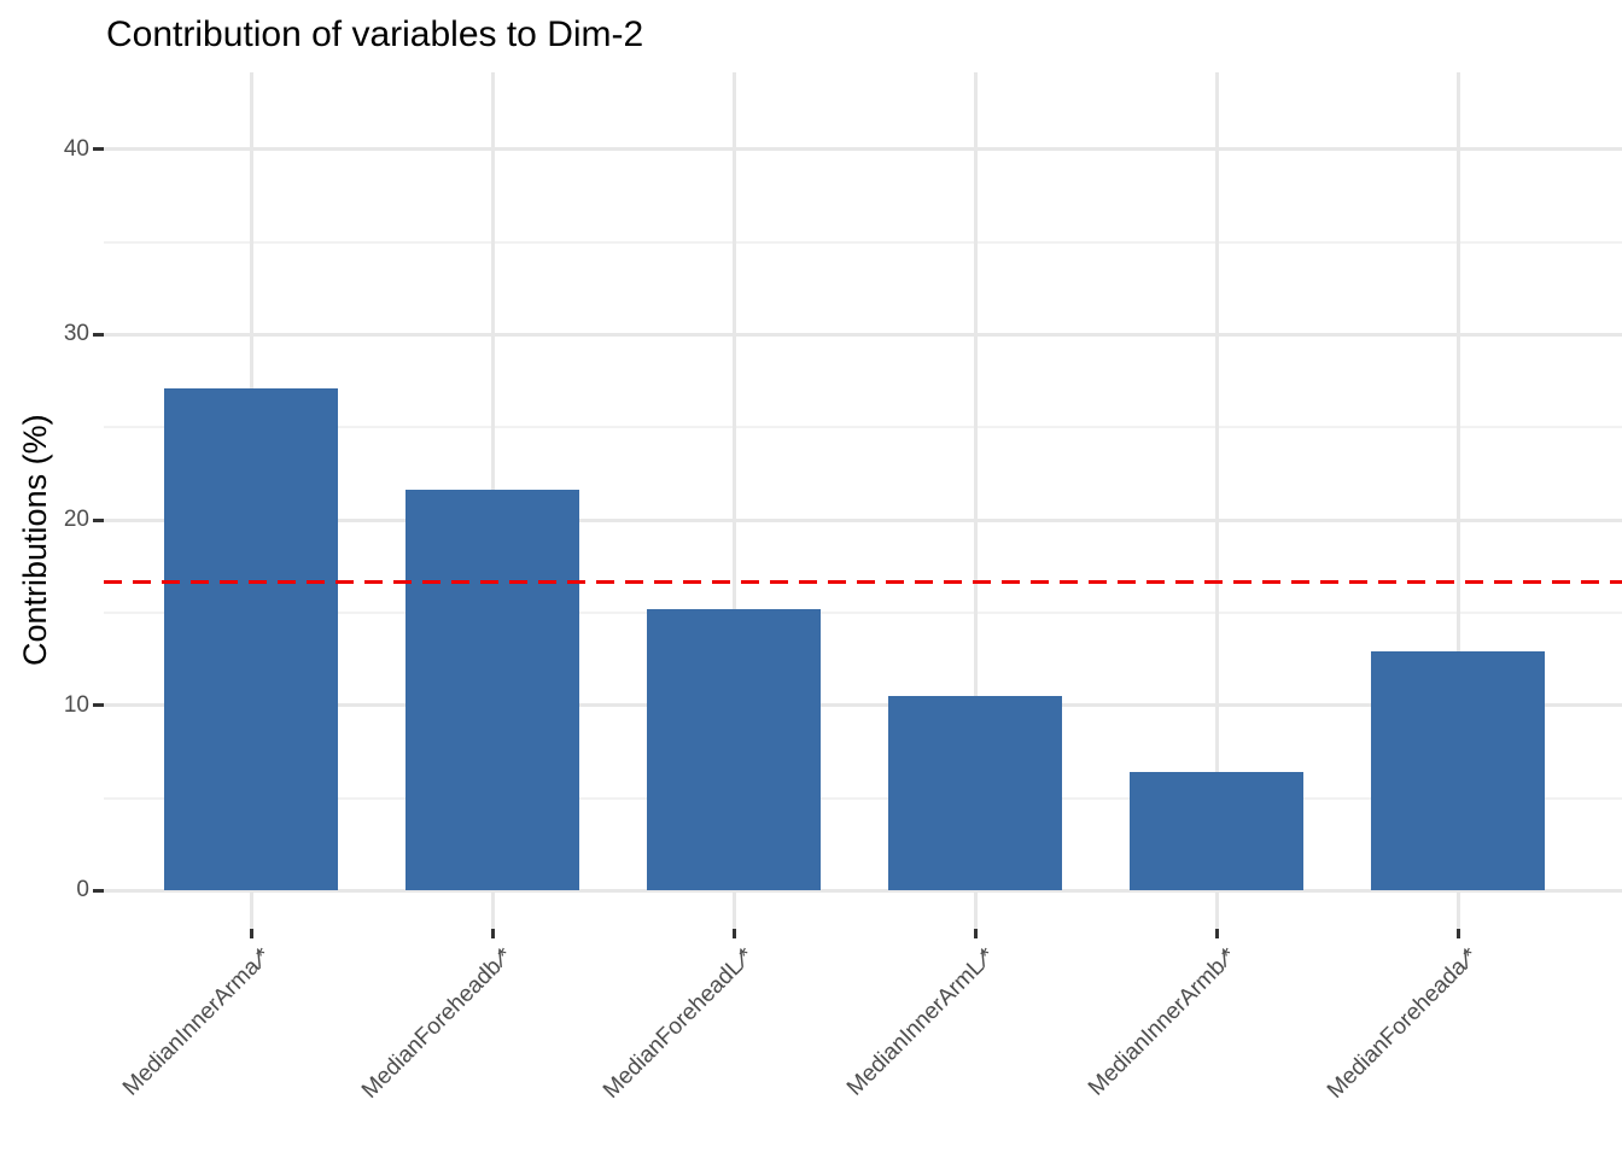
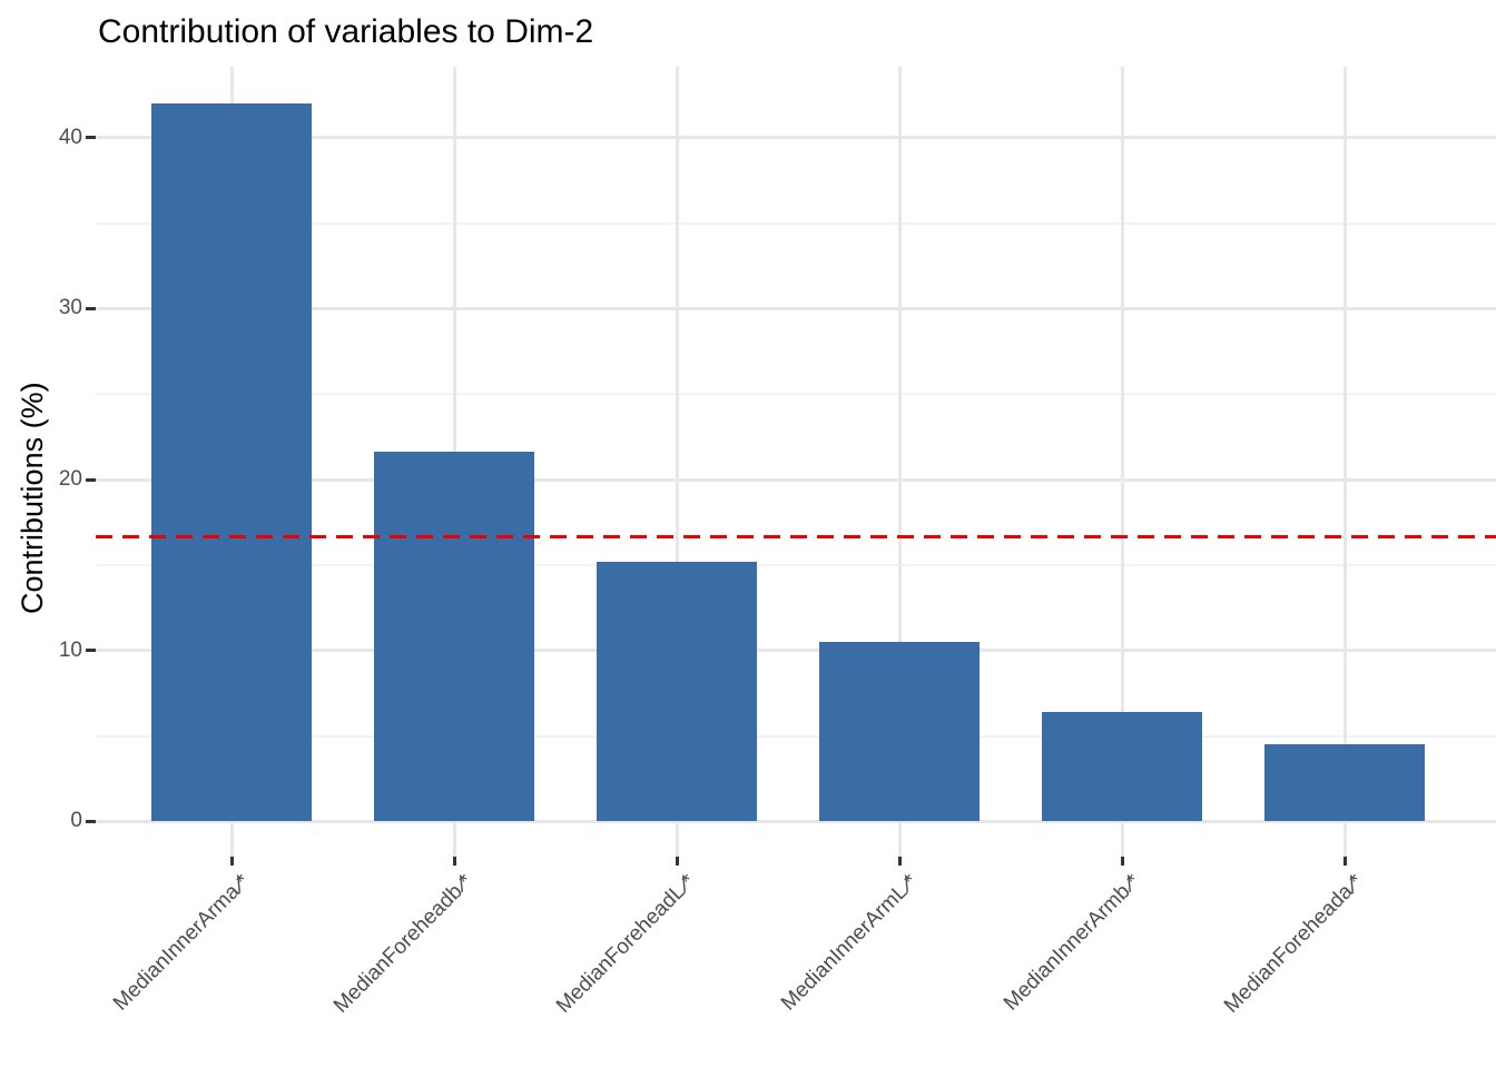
MedianInnerArma/*: 27.1 -> 42.0
MedianForeheada/*: 12.9 -> 4.5
